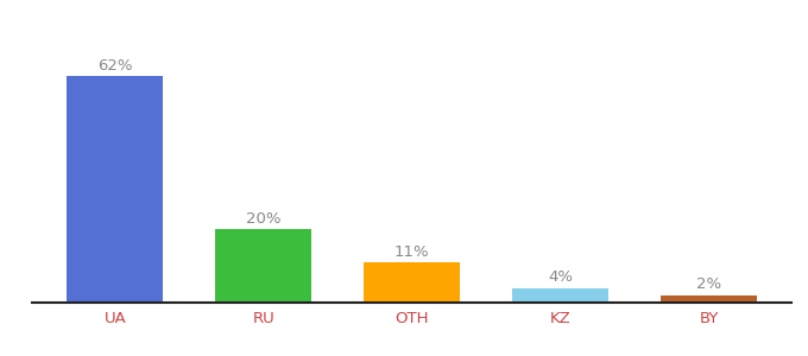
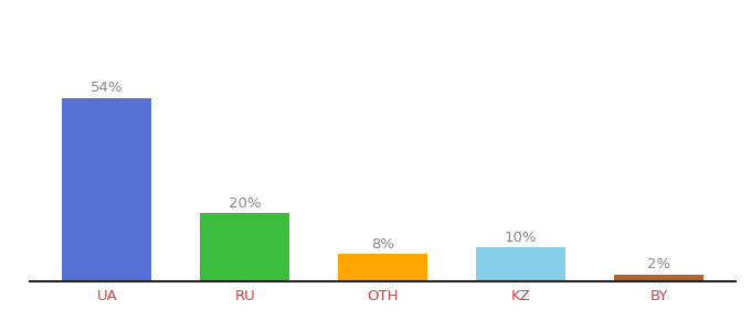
UA: 62% -> 54%
OTH: 11% -> 8%
KZ: 4% -> 10%
